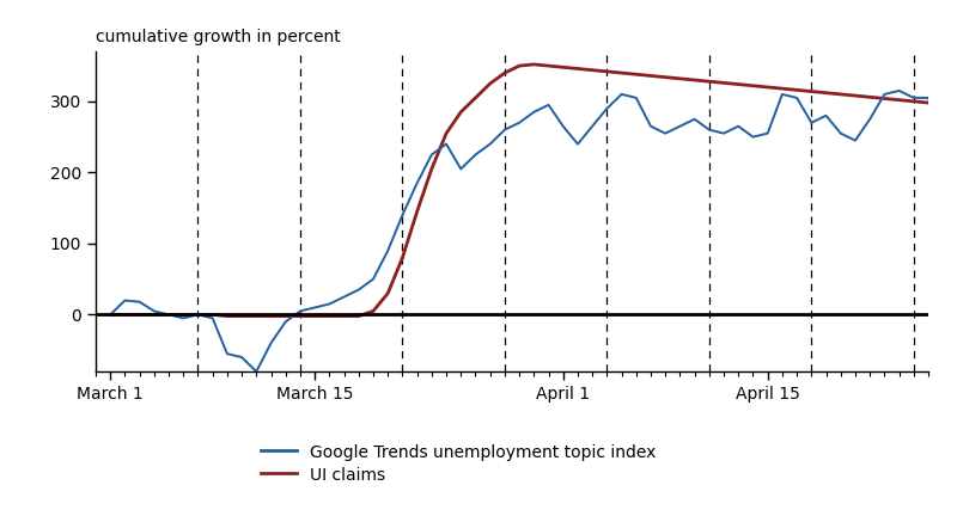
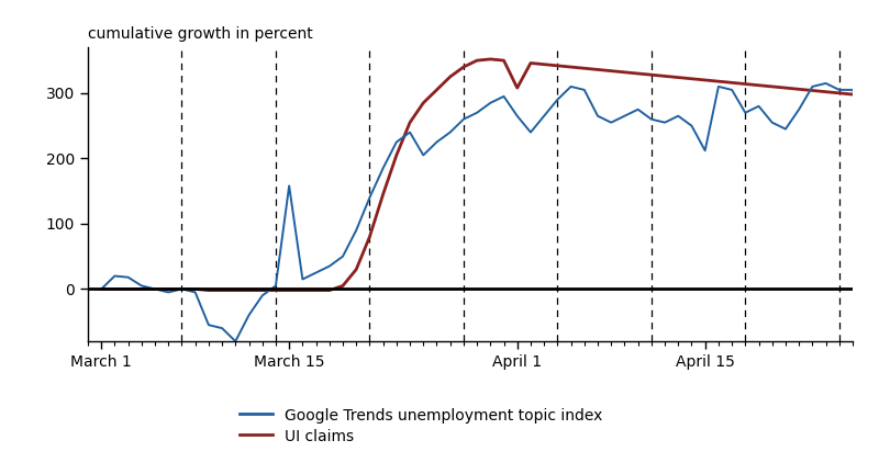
Google Trends unemployment topic index/March 15: 10 -> 158
UI claims/April 1: 348 -> 308
Google Trends unemployment topic index/April 15: 255 -> 212
